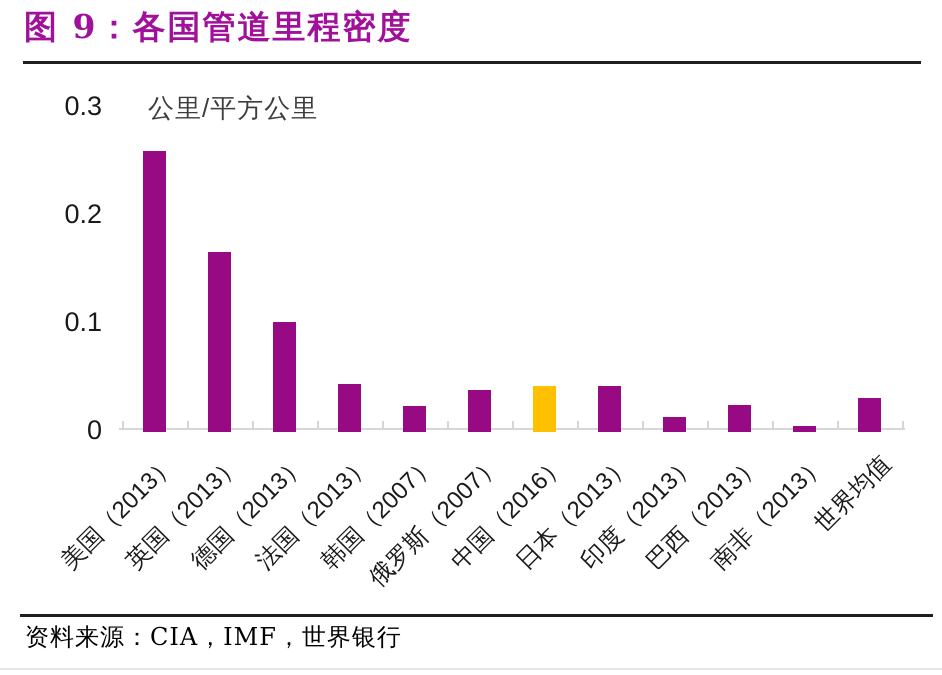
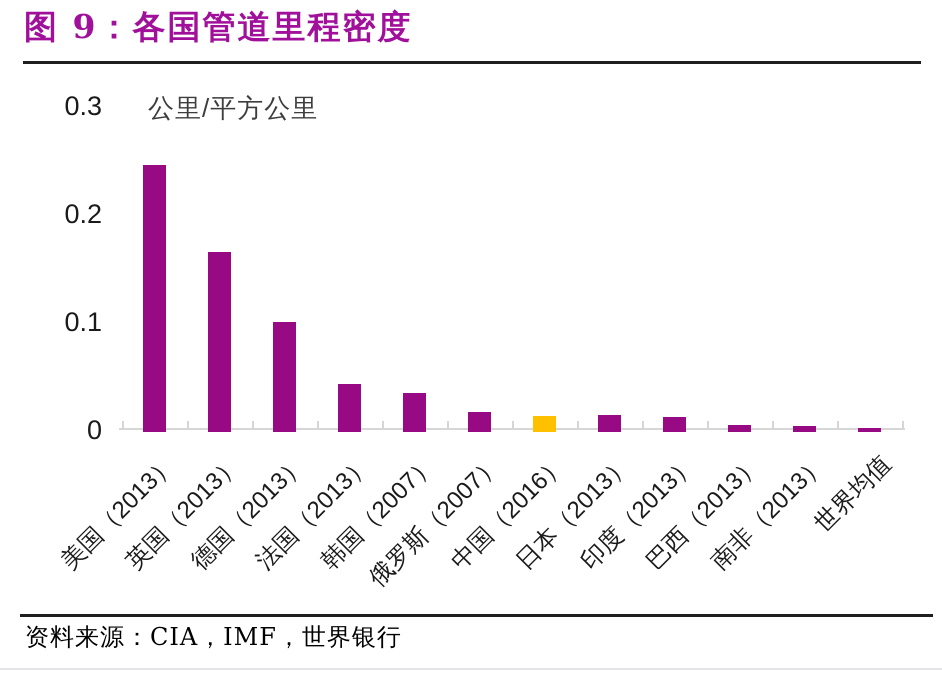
美国（2013）: 0.258 -> 0.245
韩国（2007）: 0.022 -> 0.034
俄罗斯（2007）: 0.037 -> 0.017
中国（2016）: 0.041 -> 0.013
日本（2013）: 0.041 -> 0.014
巴西（2013）: 0.023 -> 0.005
世界均值: 0.030 -> 0.002
